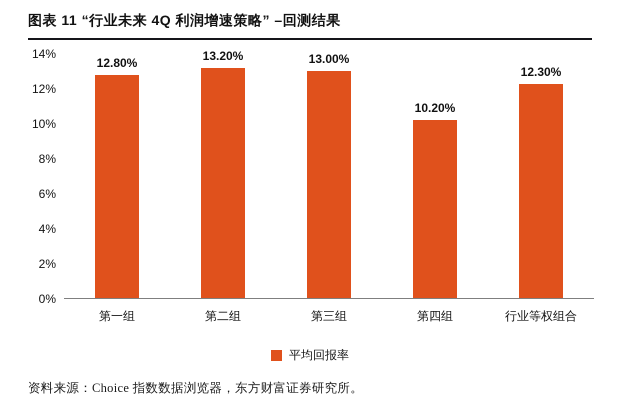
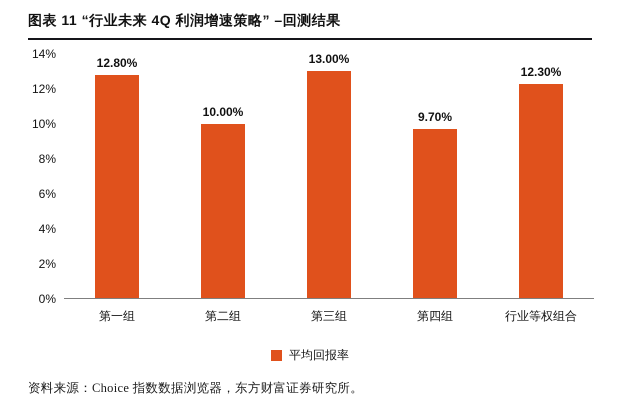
第二组: 13.20% -> 10.00%
第四组: 10.20% -> 9.70%
